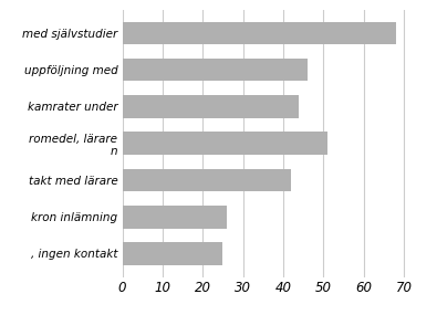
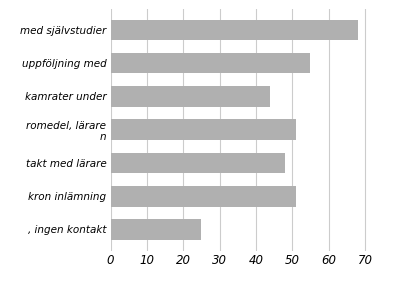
uppföljning med: 46 -> 55
takt med lärare: 42 -> 48
kron inlämning: 26 -> 51
